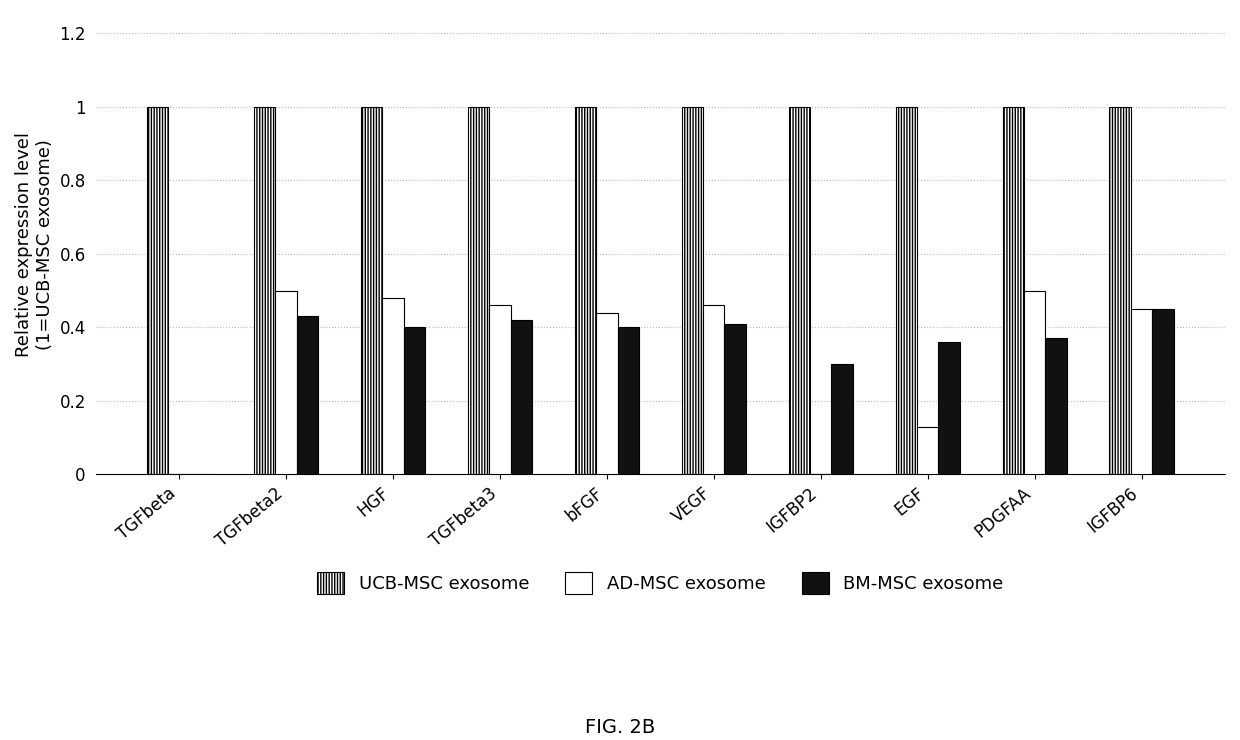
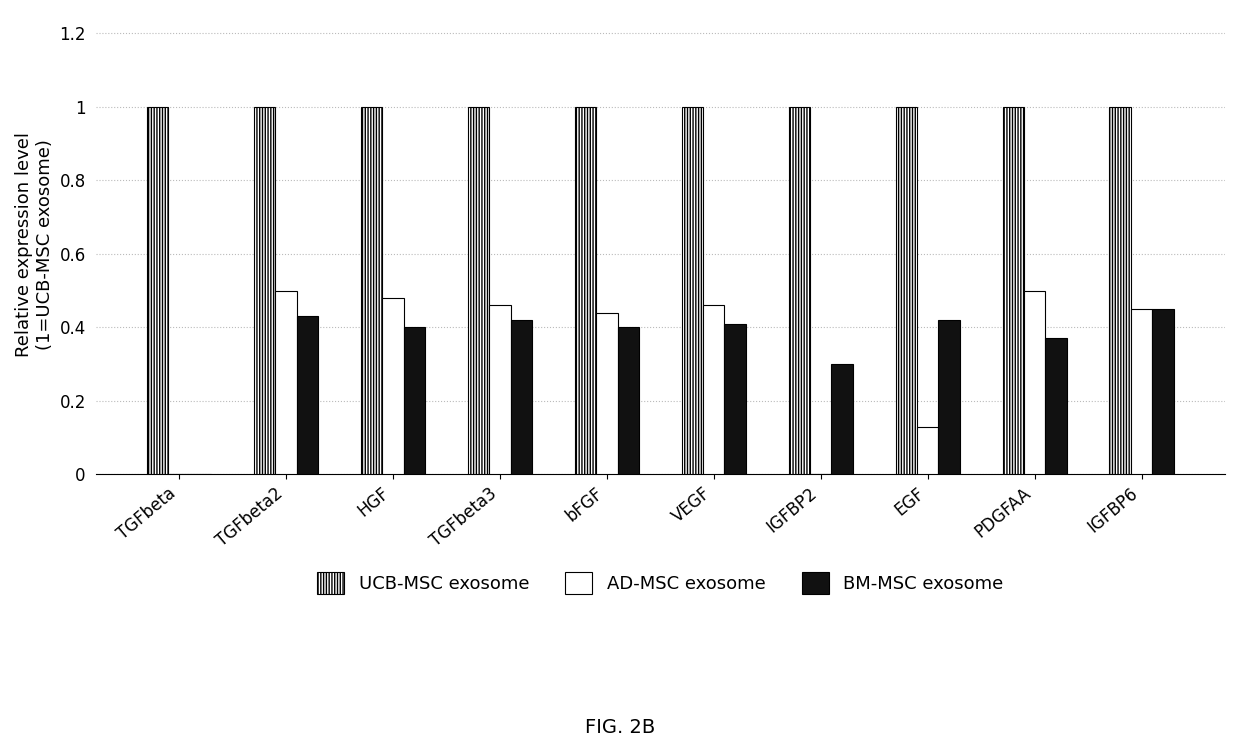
BM-MSC exosome/EGF: 0.36 -> 0.42
